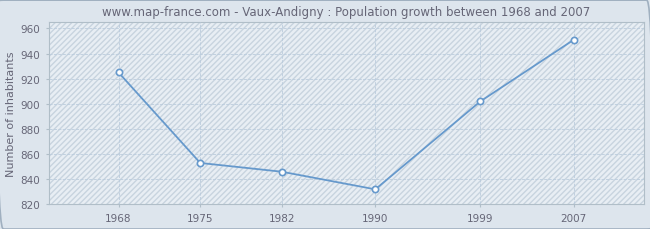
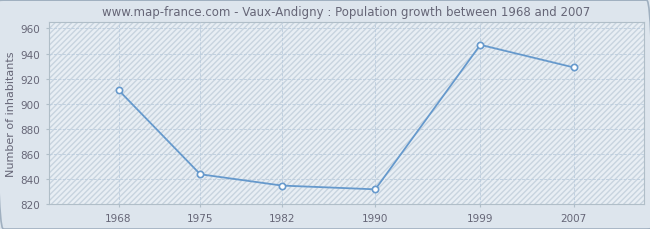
1968: 925 -> 911
1975: 853 -> 844
1982: 846 -> 835
1999: 902 -> 947
2007: 951 -> 929
